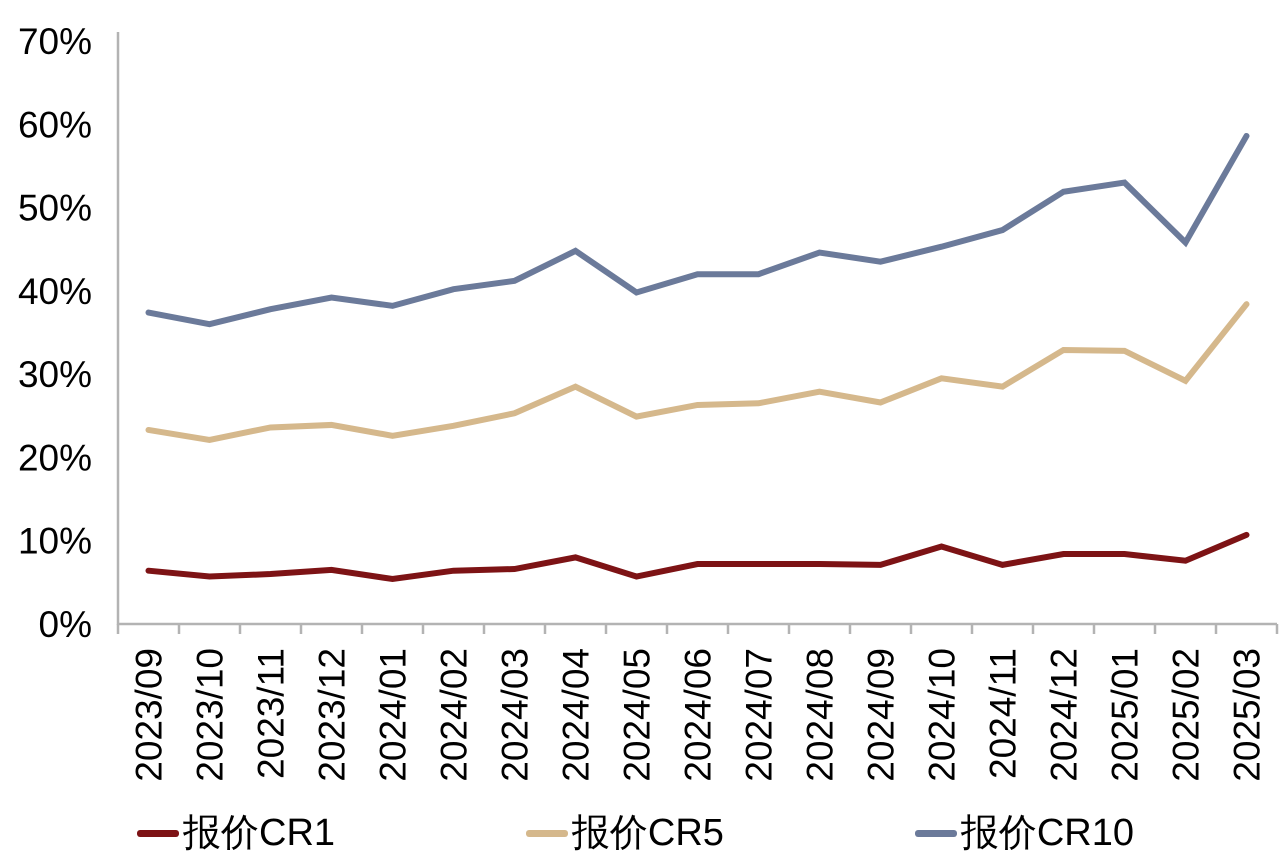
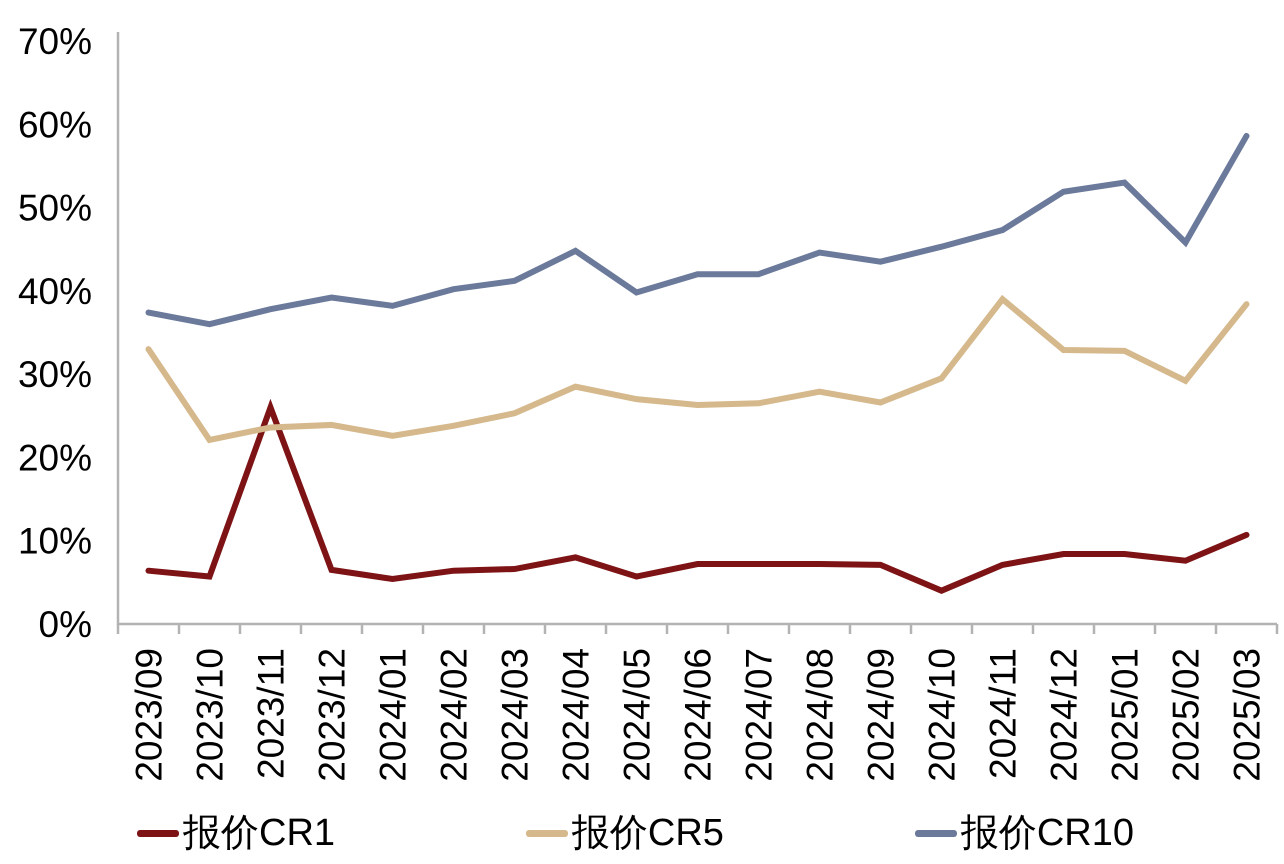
报价CR5/2023/09: 23% -> 33%
报价CR1/2023/11: 6% -> 26%
报价CR5/2024/05: 25% -> 27%
报价CR1/2024/10: 9% -> 4%
报价CR5/2024/11: 28% -> 39%
